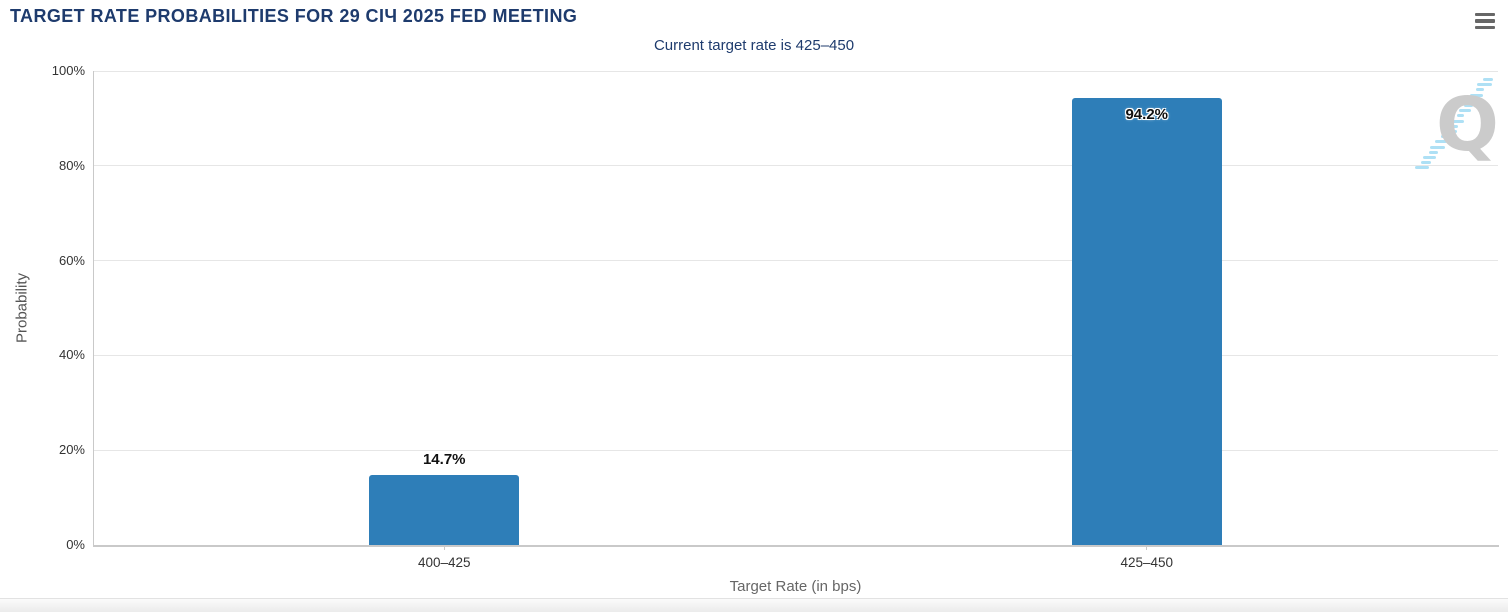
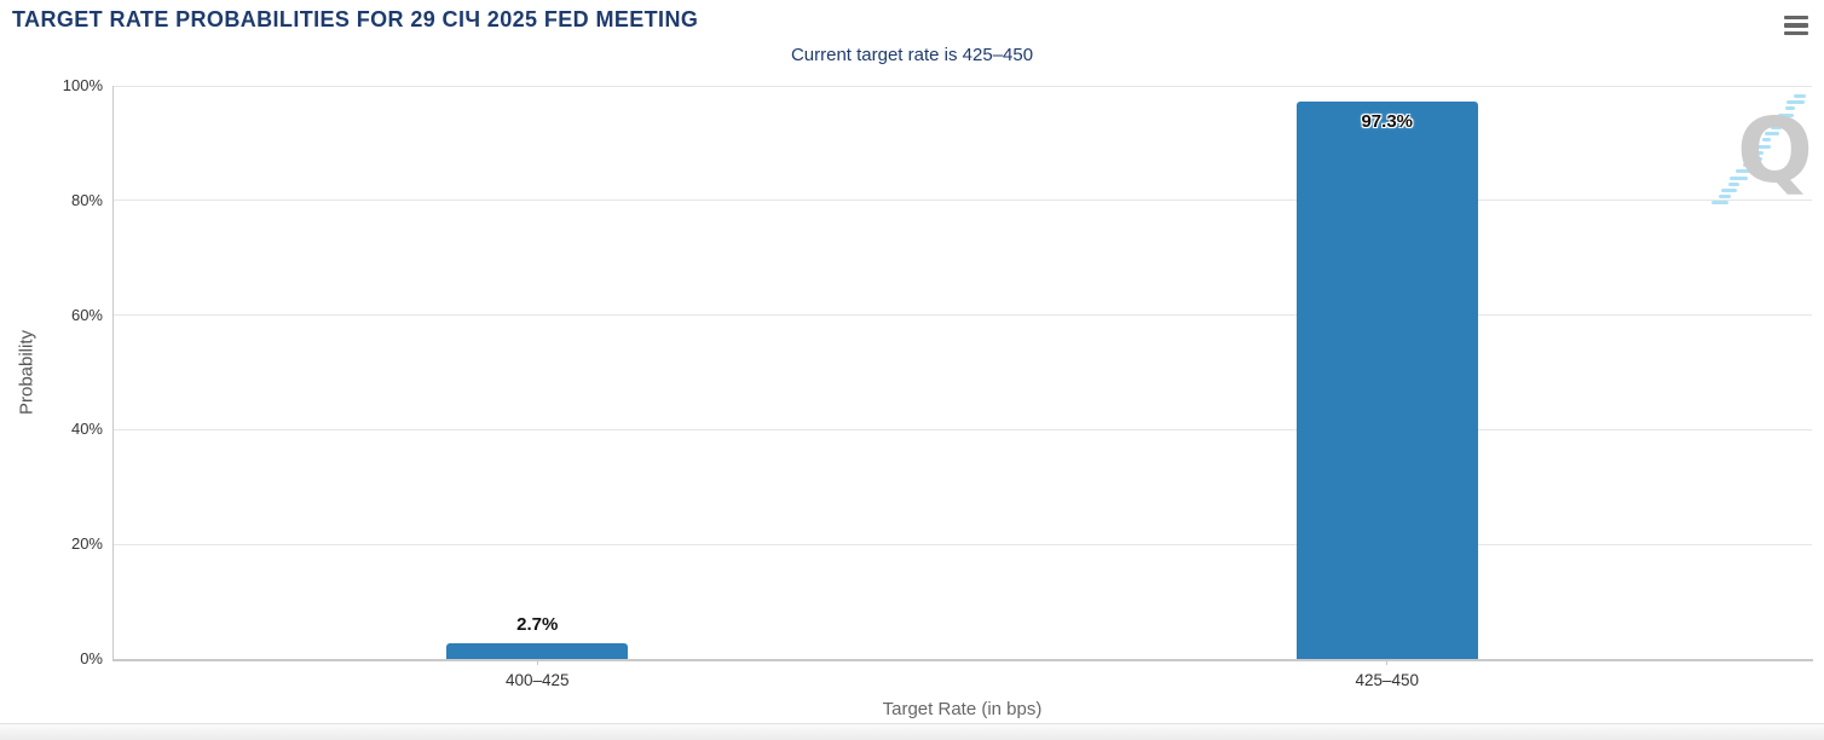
400–425: 14.7% -> 2.7%
425–450: 94.2% -> 97.3%
